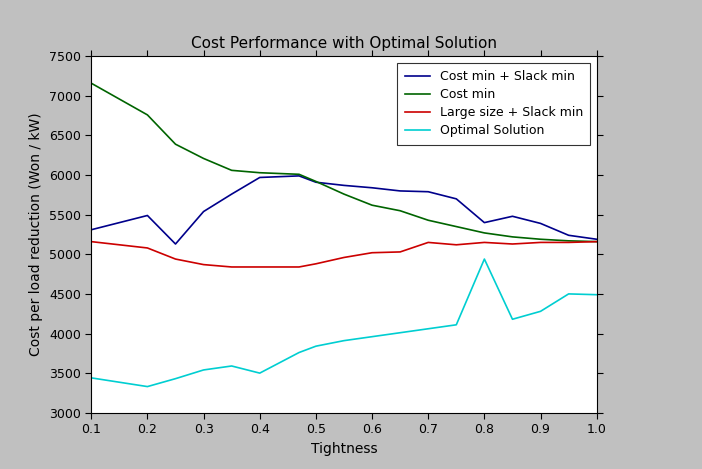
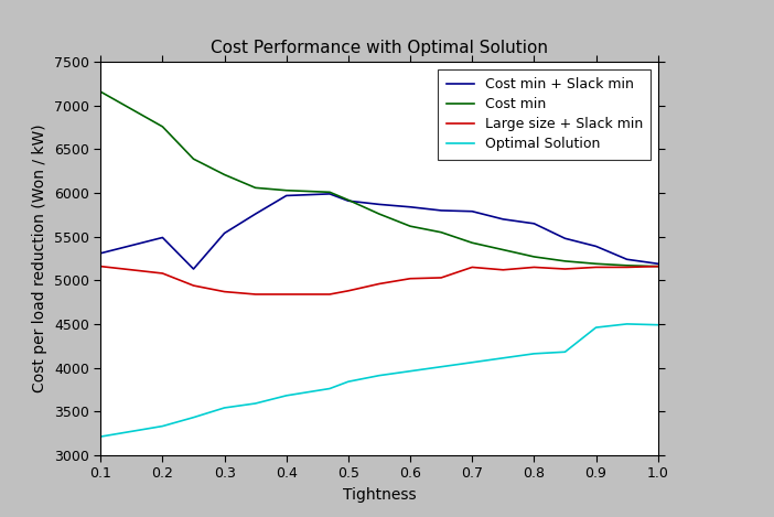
Optimal Solution/0.1: 3440 -> 3210
Optimal Solution/0.4: 3500 -> 3680
Cost min + Slack min/0.8: 5400 -> 5650
Optimal Solution/0.8: 4940 -> 4160
Optimal Solution/0.9: 4280 -> 4460
